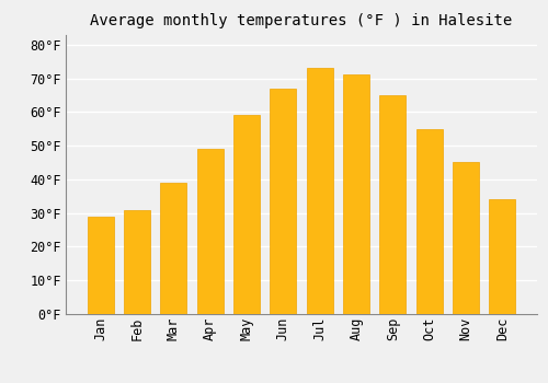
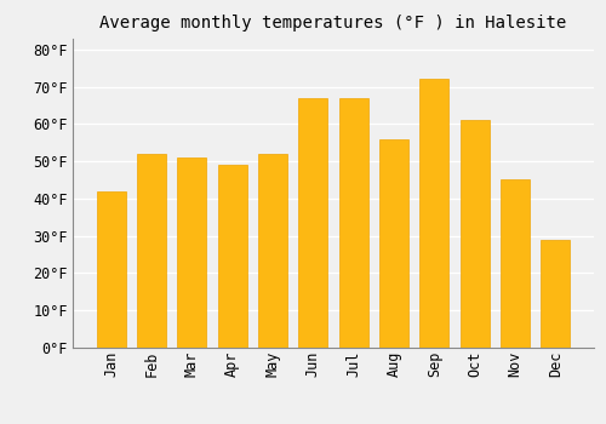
Jan: 29°F -> 42°F
Feb: 31°F -> 52°F
Mar: 39°F -> 51°F
May: 59°F -> 52°F
Jul: 73°F -> 67°F
Aug: 71°F -> 56°F
Sep: 65°F -> 72°F
Oct: 55°F -> 61°F
Dec: 34°F -> 29°F
